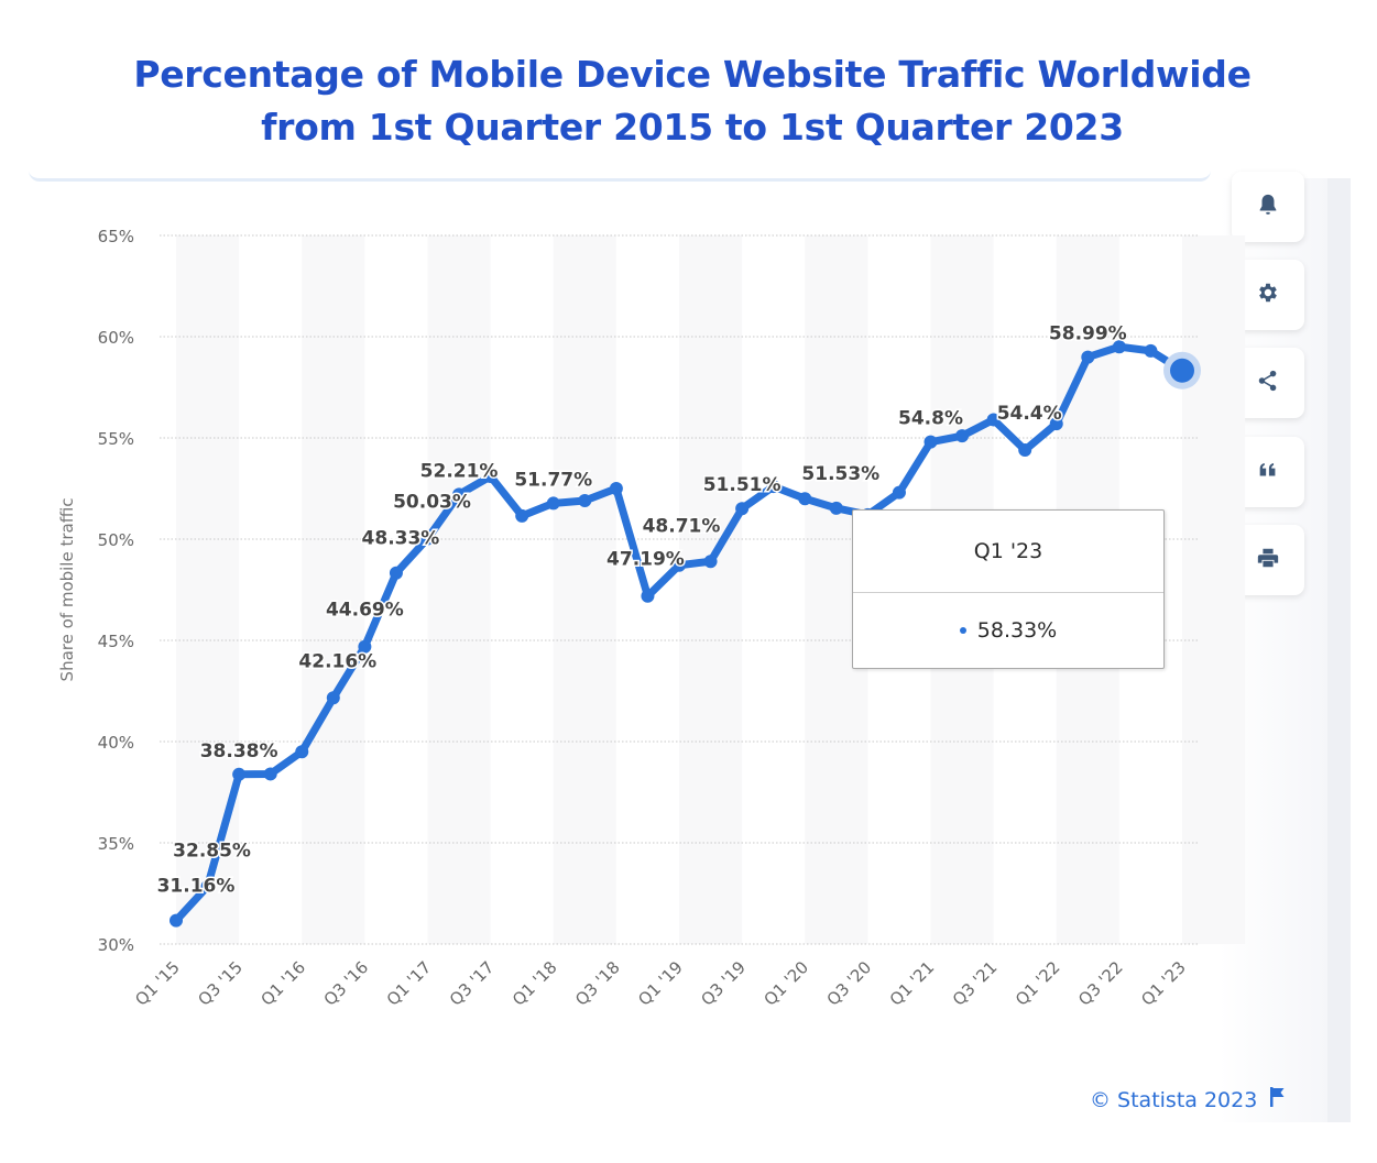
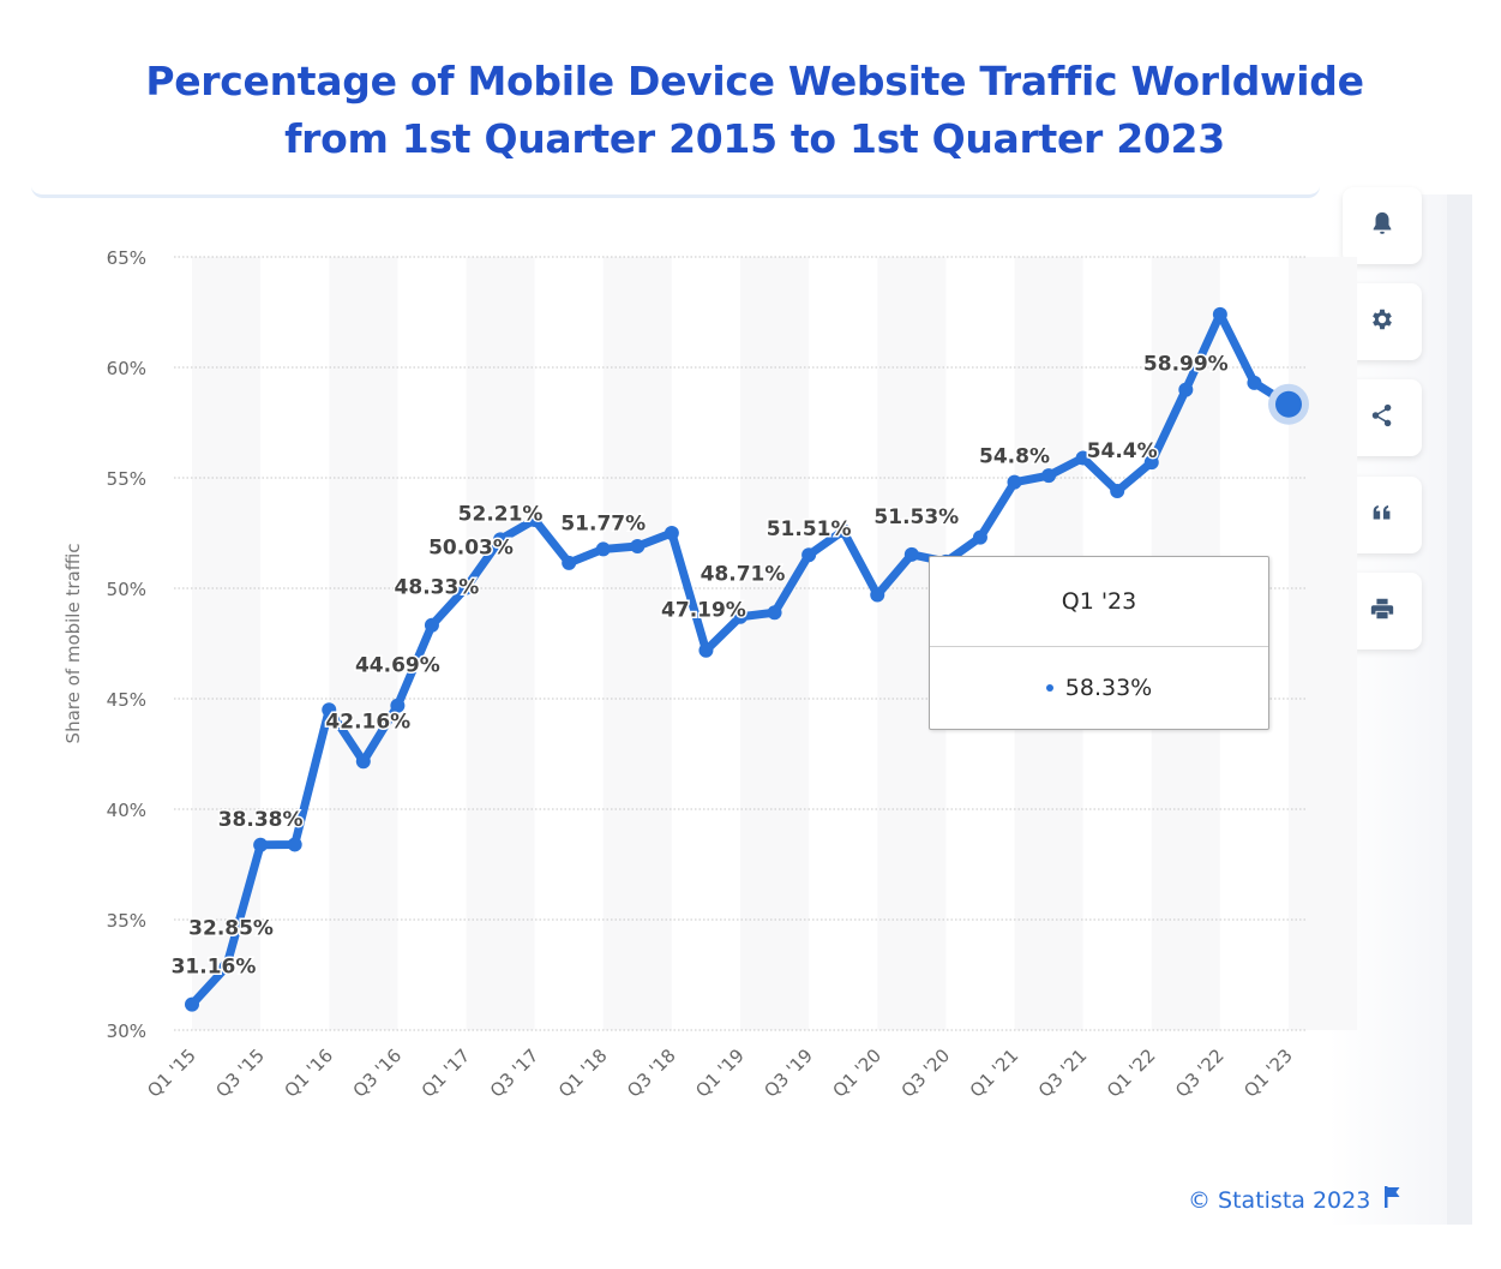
Q1 '16: 39.5% -> 44.5%
Q1 '20: 52.0% -> 49.7%
Q3 '22: 59.5% -> 62.4%
